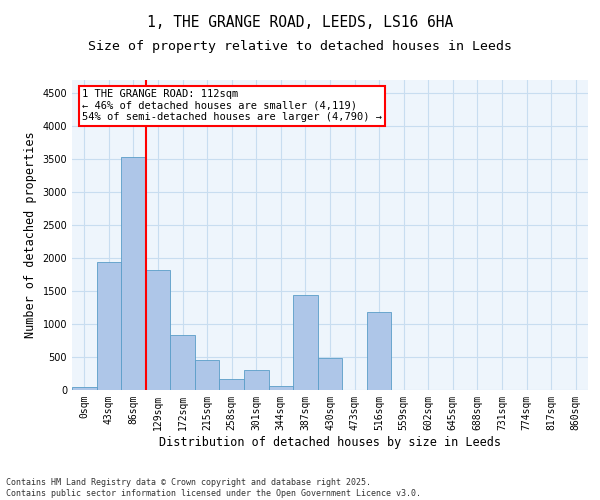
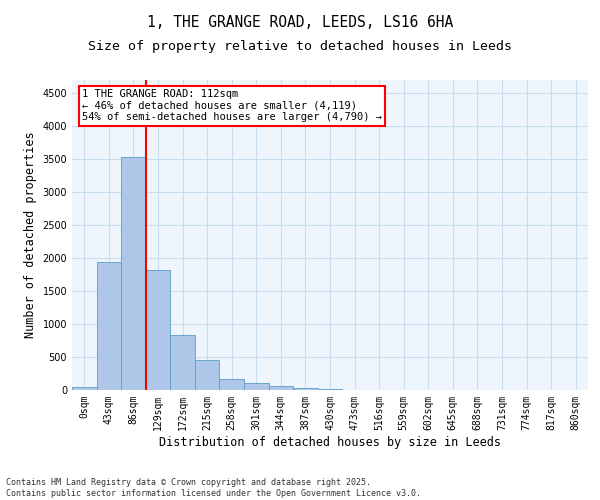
301sqm: 300 -> 100
387sqm: 1440 -> 30
430sqm: 480 -> 10
516sqm: 1180 -> 0
